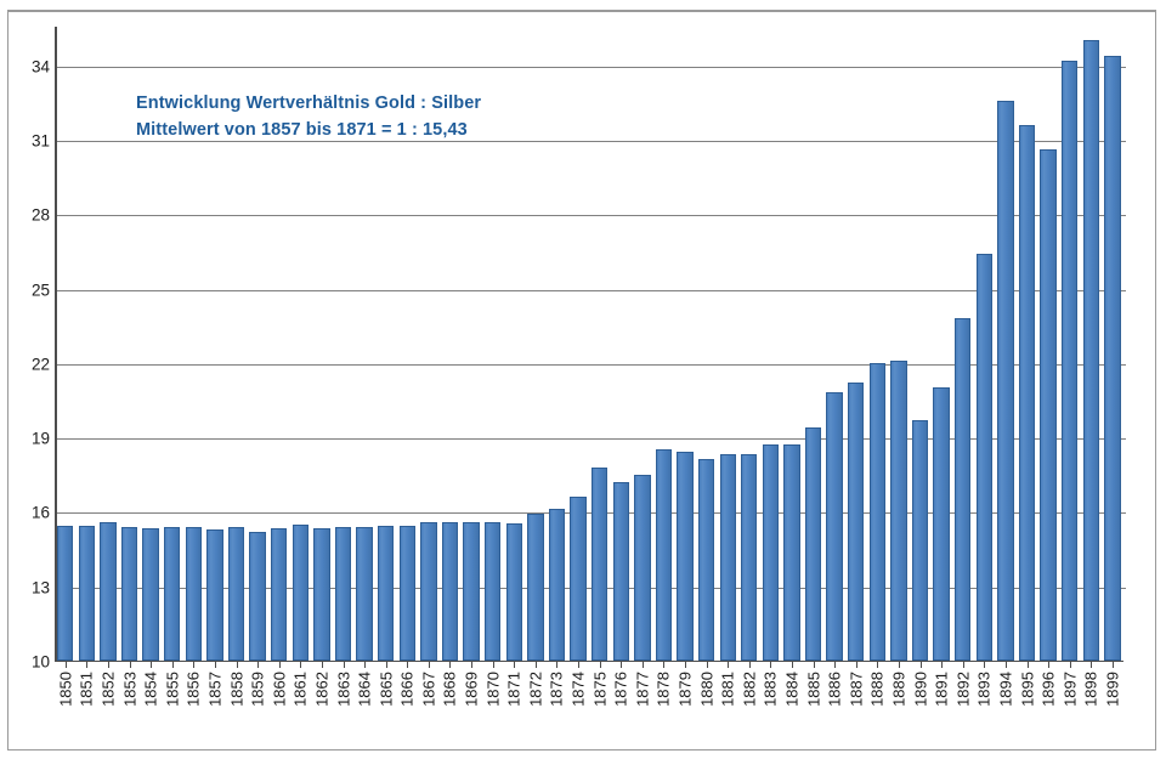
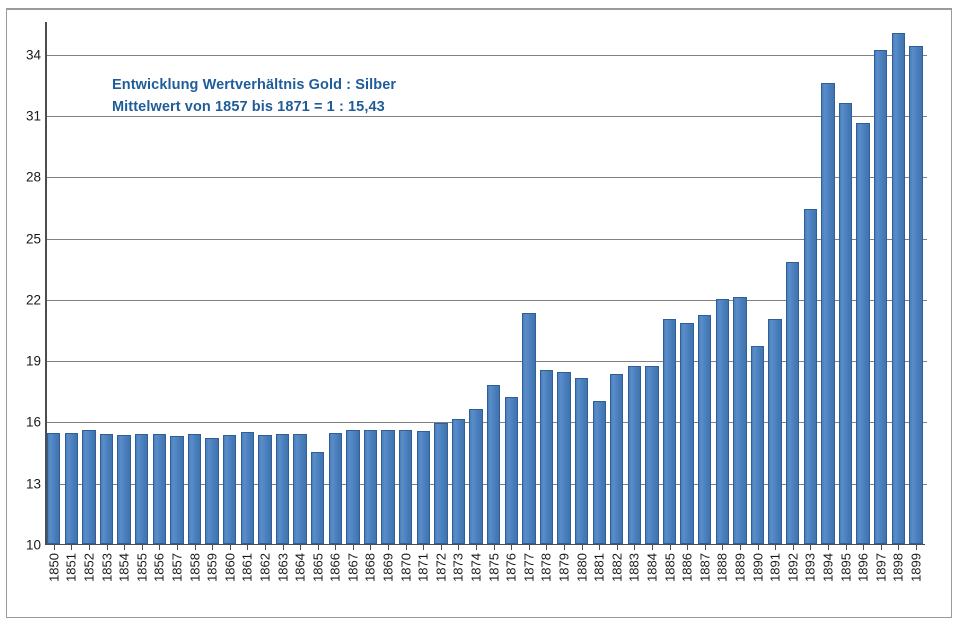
1865: 15.4 -> 14.5
1877: 17.5 -> 21.3
1881: 18.3 -> 17.0
1885: 19.4 -> 21.0
